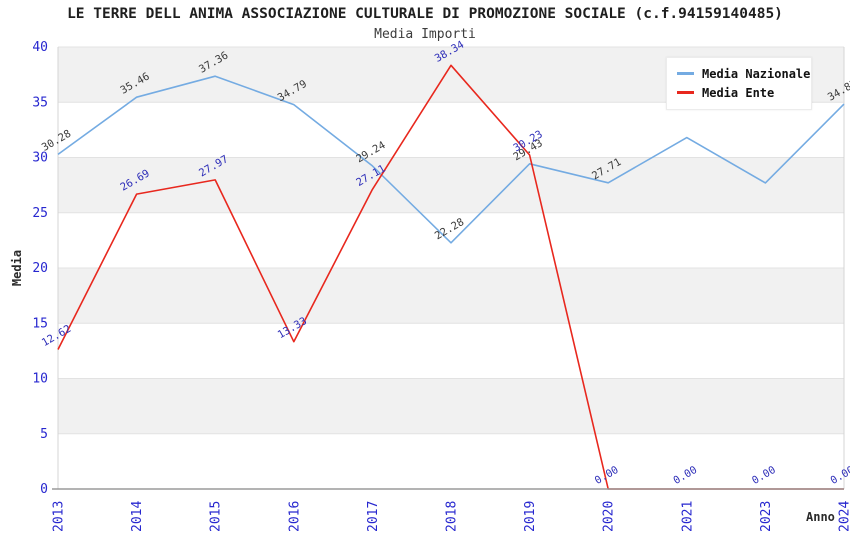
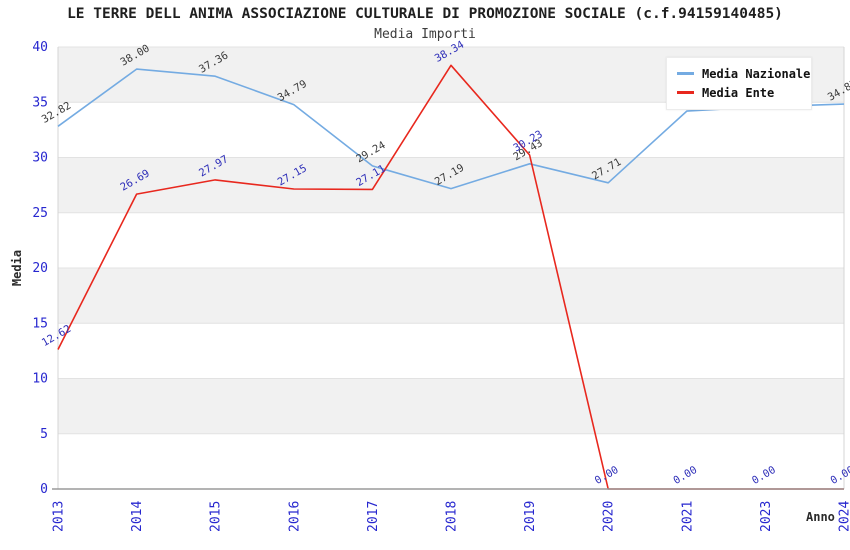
Media Nazionale/2013: 30.28 -> 32.82
Media Nazionale/2014: 35.46 -> 38.00
Media Ente/2016: 13.33 -> 27.15
Media Nazionale/2018: 22.28 -> 27.19
Media Nazionale/2021: 31.8 -> 34.2
Media Nazionale/2023: 27.7 -> 34.6
